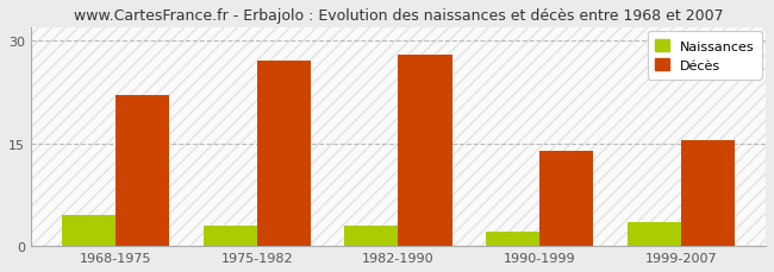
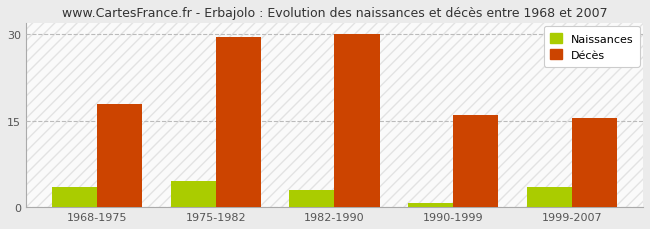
Naissances/1968-1975: 4.6 -> 3.5
Décès/1968-1975: 22.0 -> 18.0
Naissances/1975-1982: 3.0 -> 4.5
Décès/1975-1982: 27.2 -> 29.5
Décès/1982-1990: 28.0 -> 30.0
Naissances/1990-1999: 2.2 -> 0.8
Décès/1990-1999: 14.0 -> 16.0
